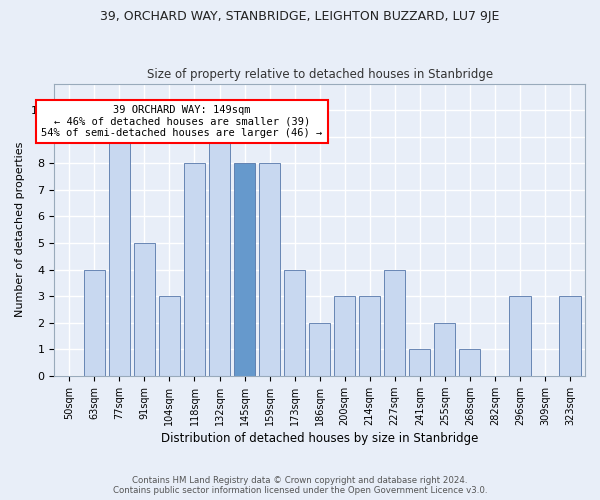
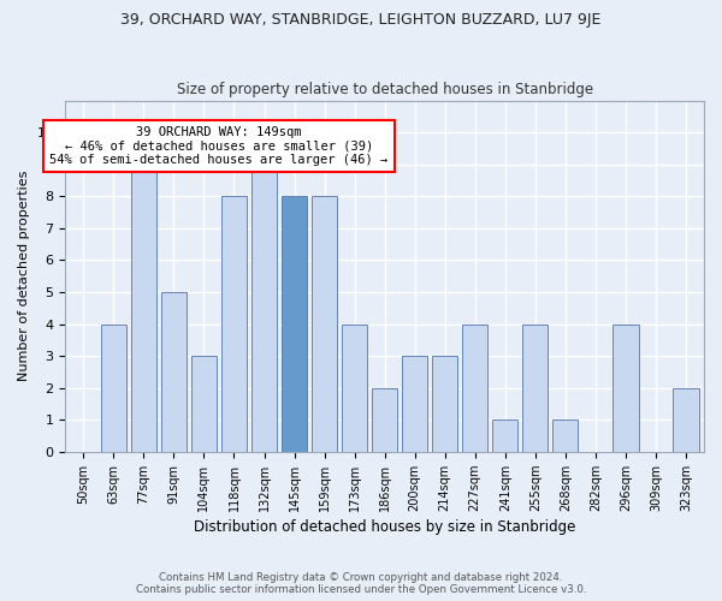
255sqm: 2 -> 4
296sqm: 3 -> 4
323sqm: 3 -> 2
